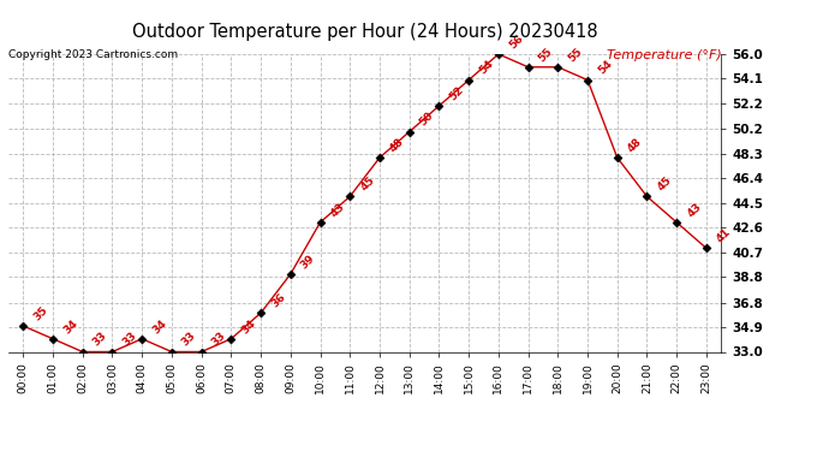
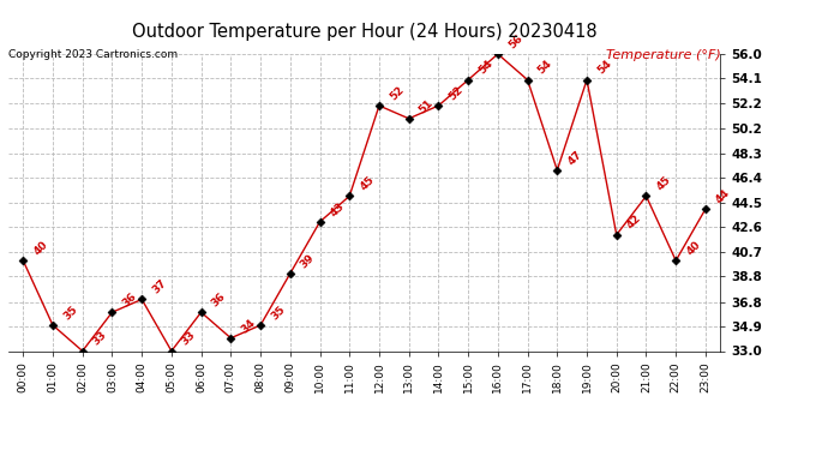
00:00: 35 -> 40
01:00: 34 -> 35
03:00: 33 -> 36
04:00: 34 -> 37
06:00: 33 -> 36
08:00: 36 -> 35
12:00: 48 -> 52
13:00: 50 -> 51
17:00: 55 -> 54
18:00: 55 -> 47
20:00: 48 -> 42
22:00: 43 -> 40
23:00: 41 -> 44
